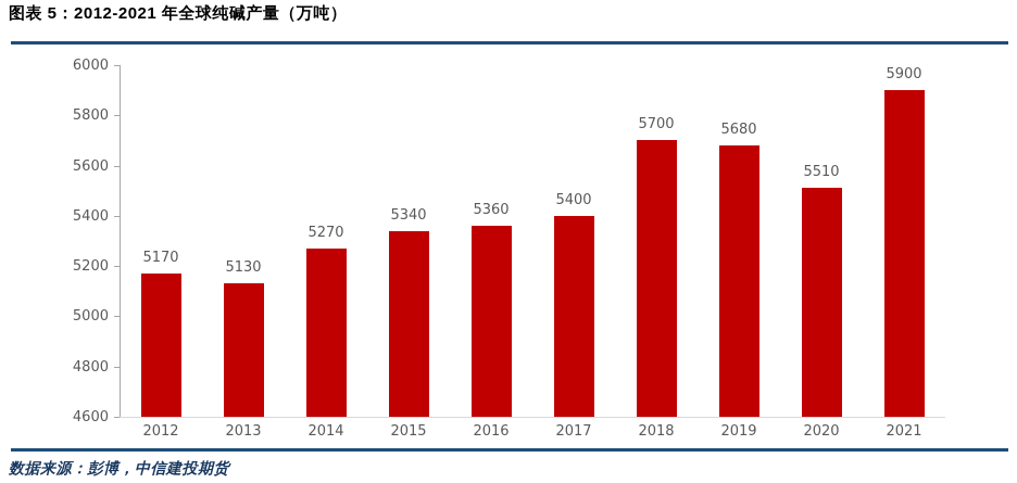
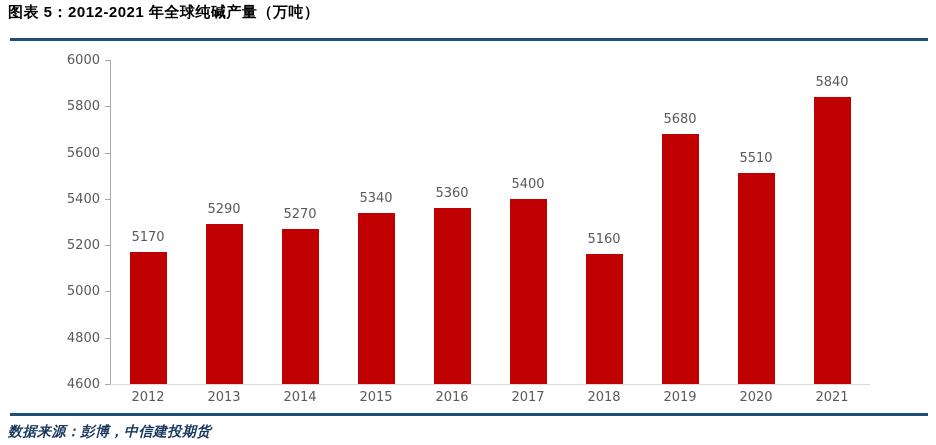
2013: 5130 -> 5290
2018: 5700 -> 5160
2021: 5900 -> 5840
